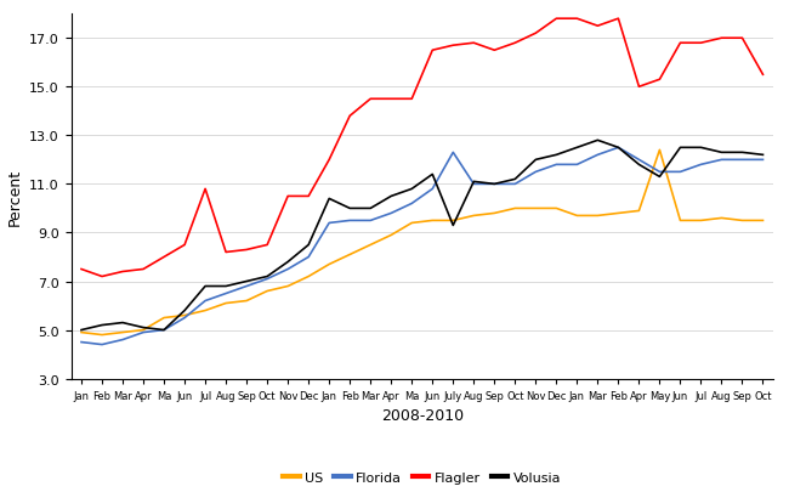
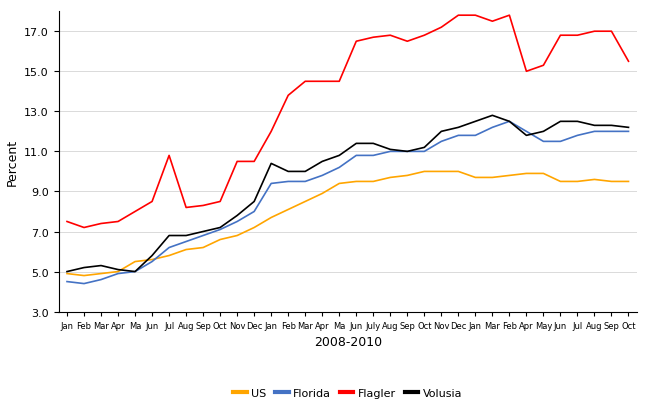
Florida/July: 12.3 -> 10.8
Volusia/July: 9.3 -> 11.4
US/May: 12.4 -> 9.9
Volusia/May: 11.3 -> 12.0
